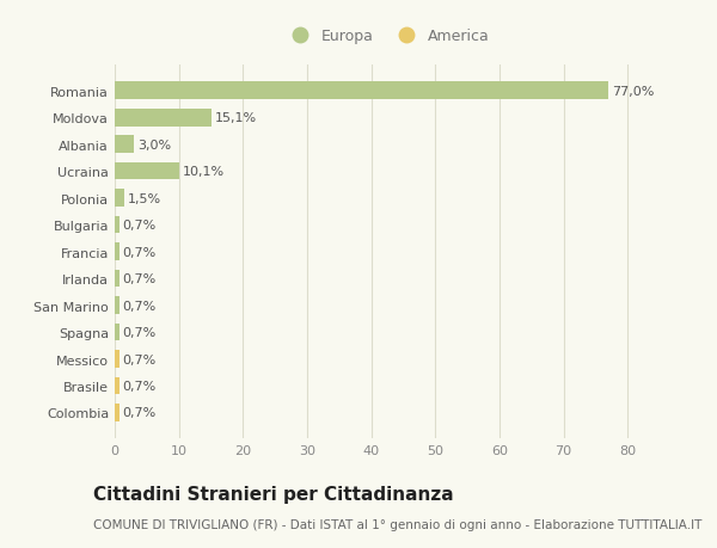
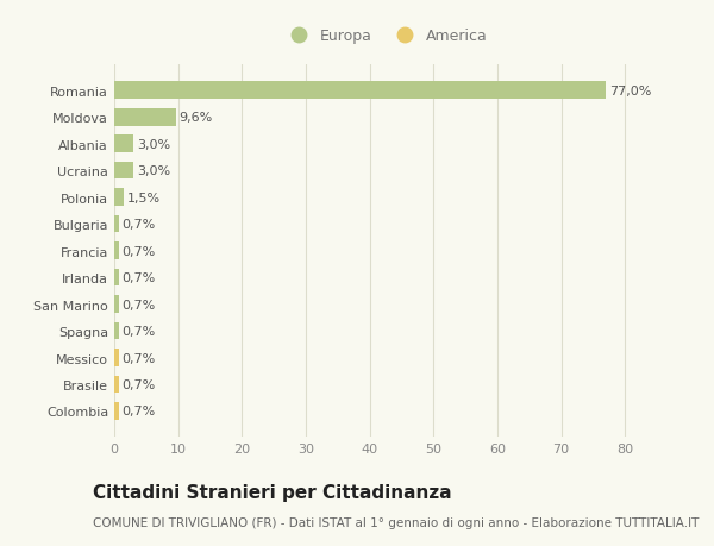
Moldova: 15,1% -> 9,6%
Ucraina: 10,1% -> 3,0%
